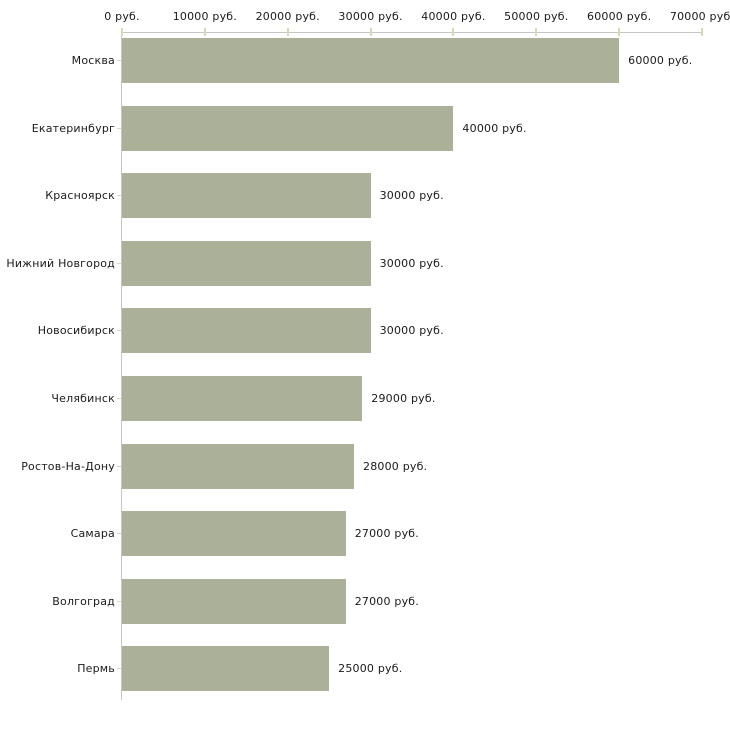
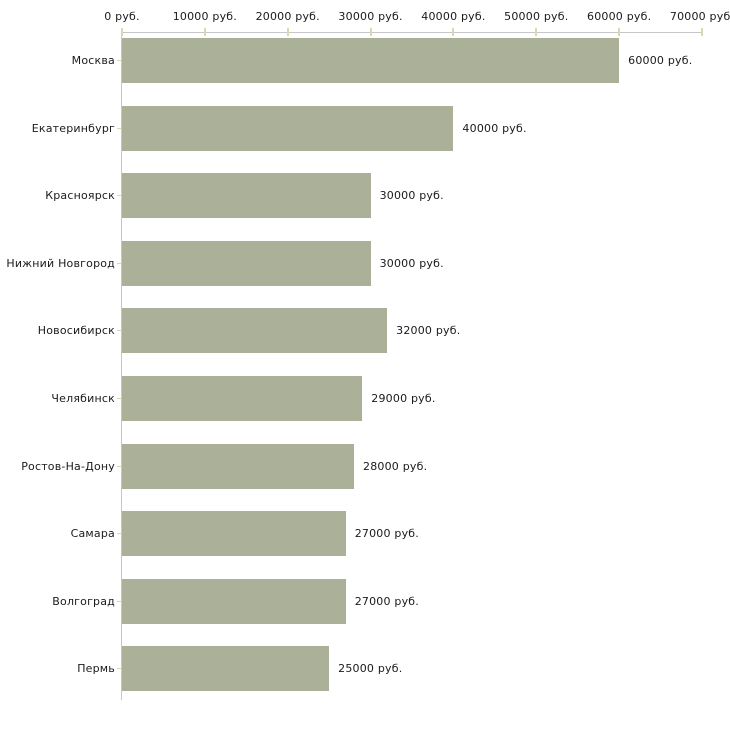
Новосибирск: 30000 -> 32000
